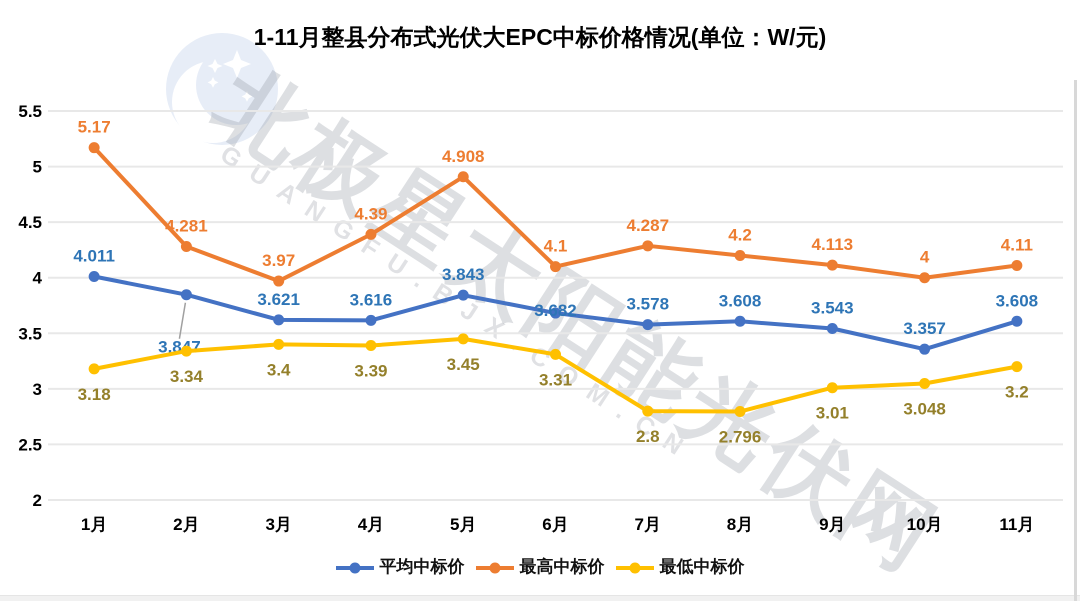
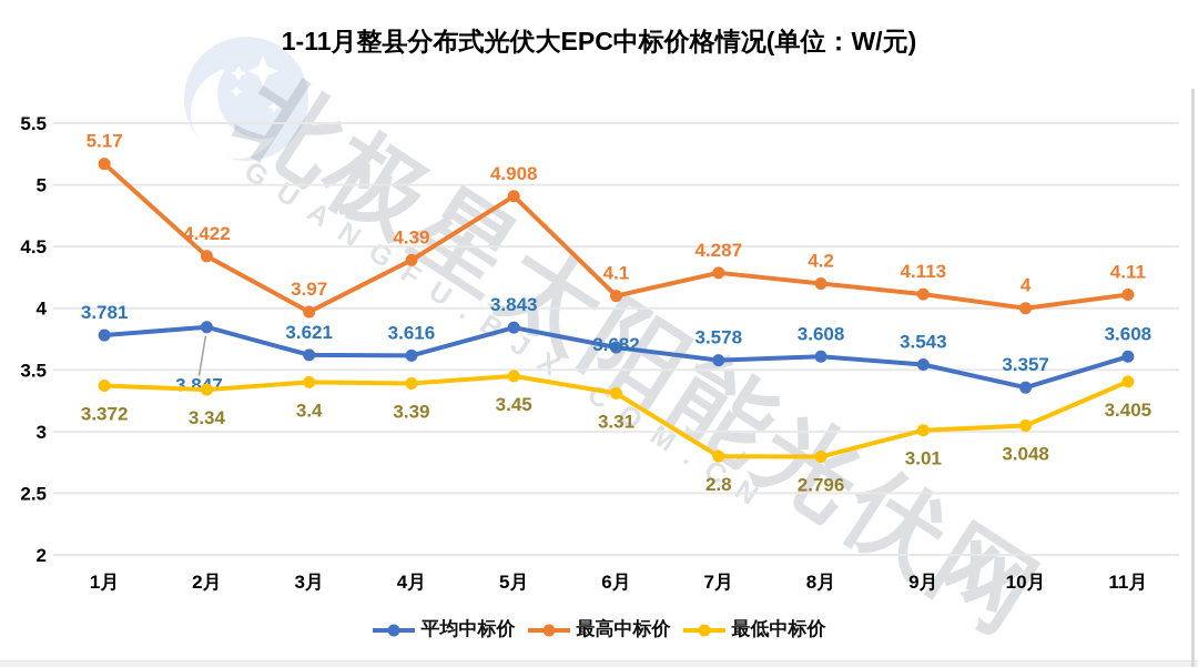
平均中标价/1月: 4.011 -> 3.781
最低中标价/1月: 3.18 -> 3.372
最高中标价/2月: 4.281 -> 4.422
最低中标价/11月: 3.2 -> 3.405
